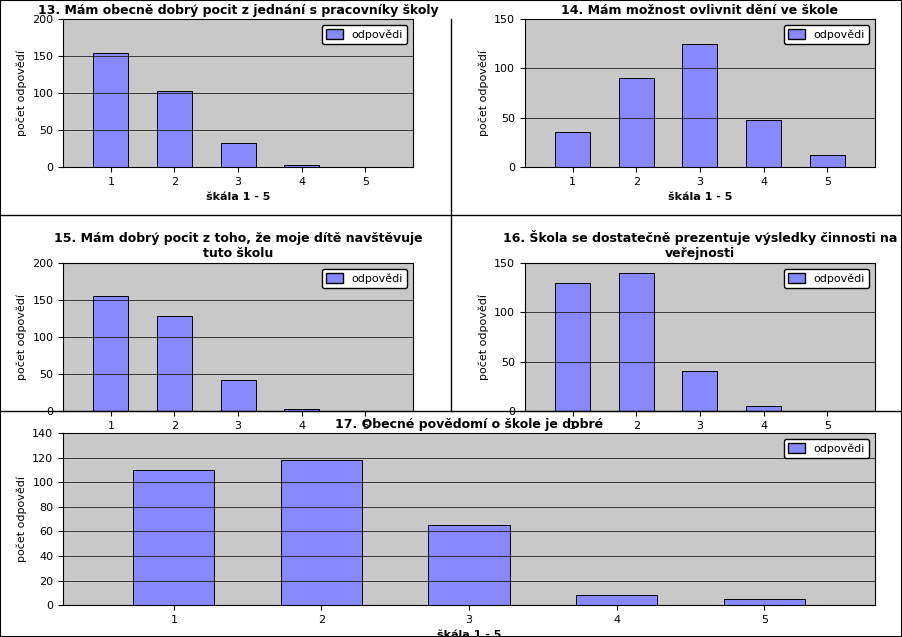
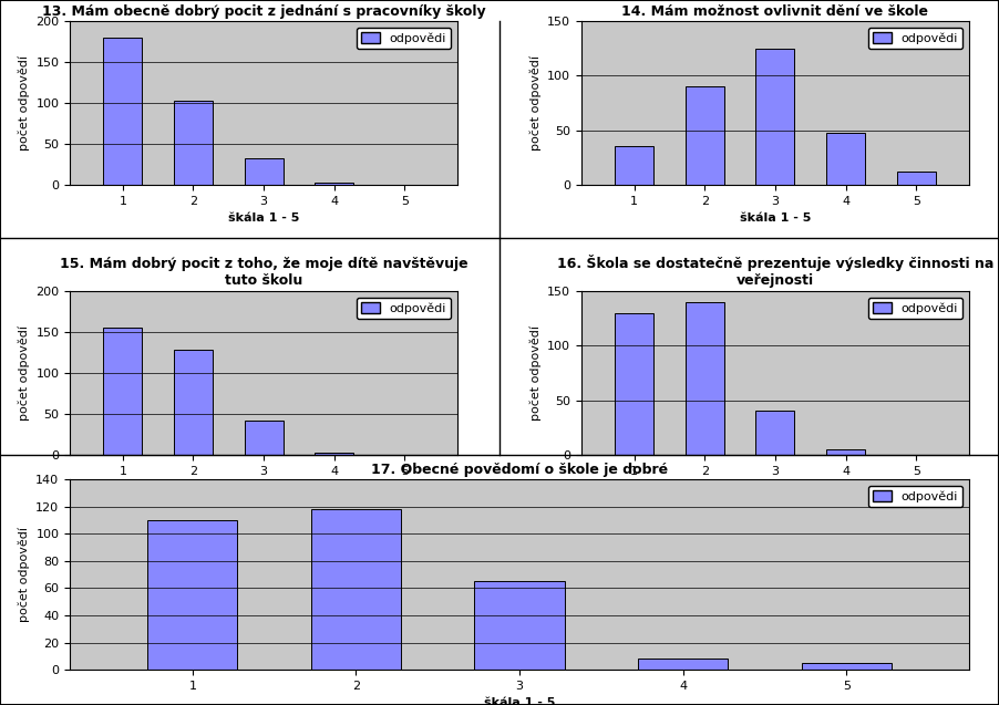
13. Mám obecně dobrý pocit z jednání s pracovníky školy/1: 154 -> 180
